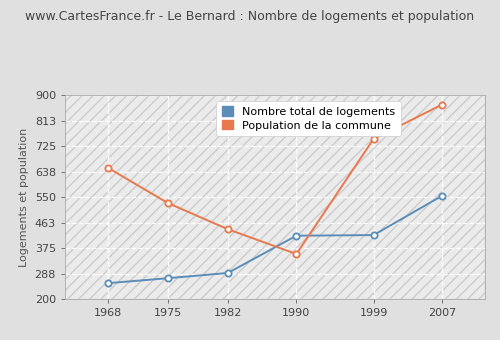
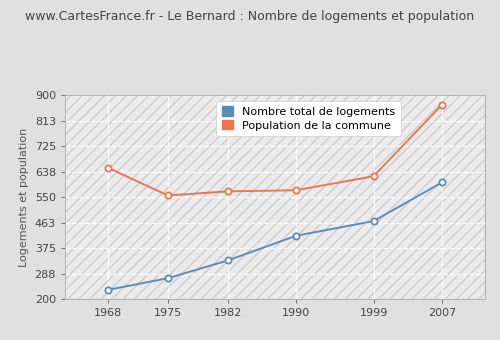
Nombre total de logements/1968: 255 -> 232
Population de la commune/1975: 530 -> 556
Nombre total de logements/1982: 290 -> 333
Population de la commune/1982: 440 -> 570
Population de la commune/1990: 355 -> 574
Nombre total de logements/1999: 420 -> 468
Population de la commune/1999: 750 -> 622
Nombre total de logements/2007: 555 -> 601
